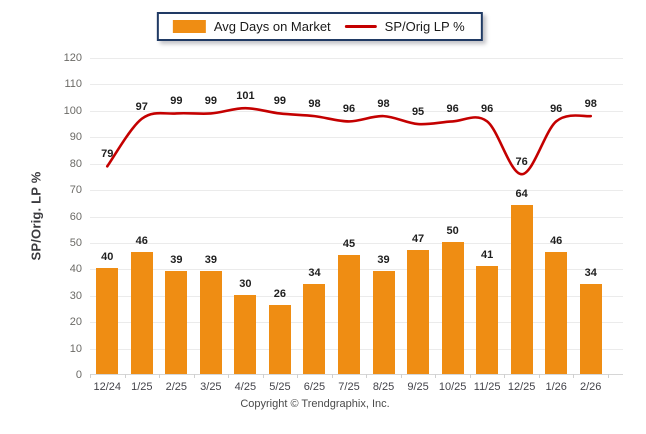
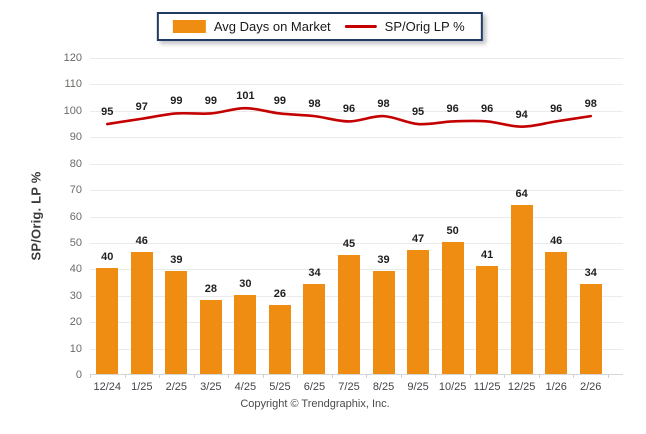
SP/Orig LP %/12/24: 79 -> 95
Avg Days on Market/3/25: 39 -> 28
SP/Orig LP %/12/25: 76 -> 94
